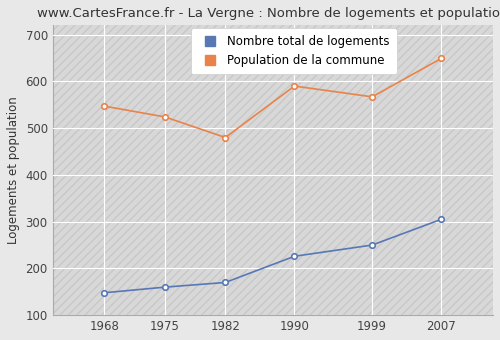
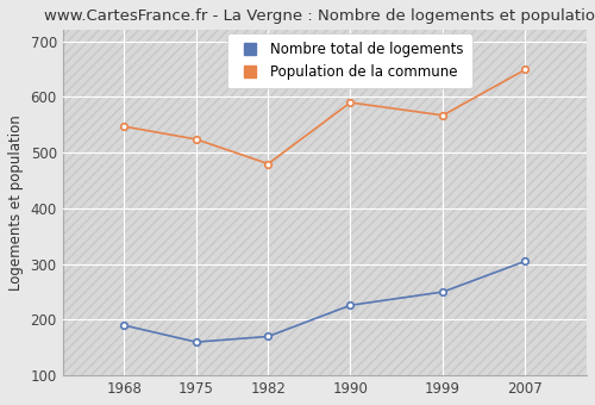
Nombre total de logements/1968: 148 -> 190
